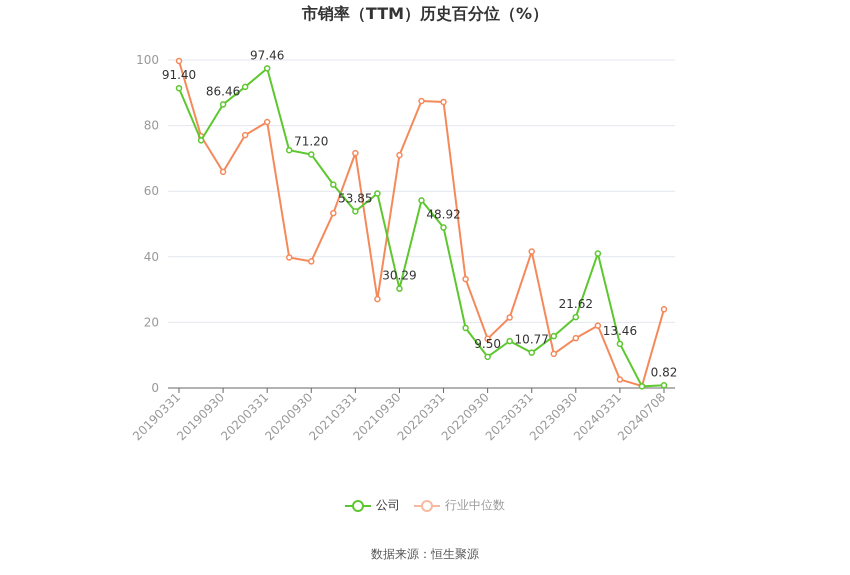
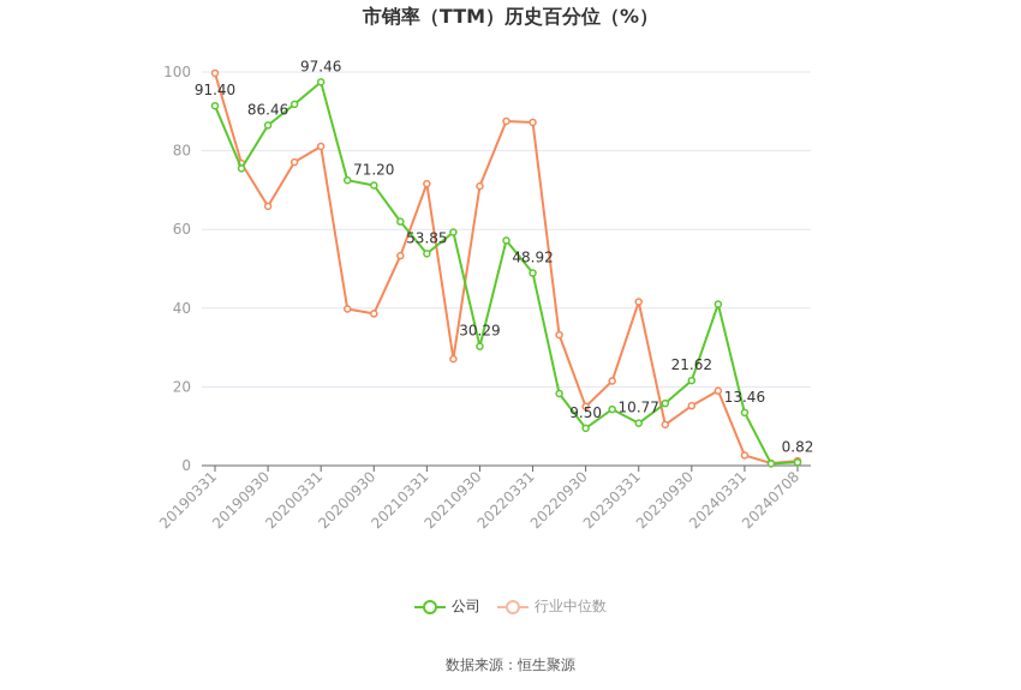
行业中位数/20240708: 24 -> 1
